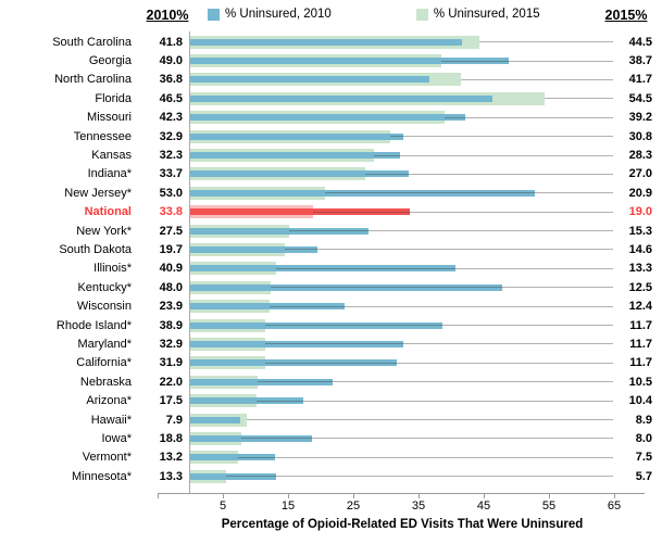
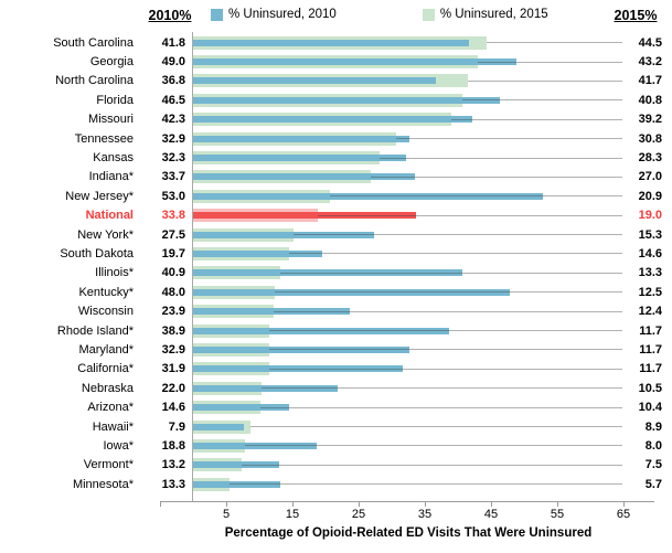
% Uninsured, 2015/Georgia: 38.7 -> 43.2
% Uninsured, 2015/Florida: 54.5 -> 40.8
% Uninsured, 2010/Arizona*: 17.5 -> 14.6
